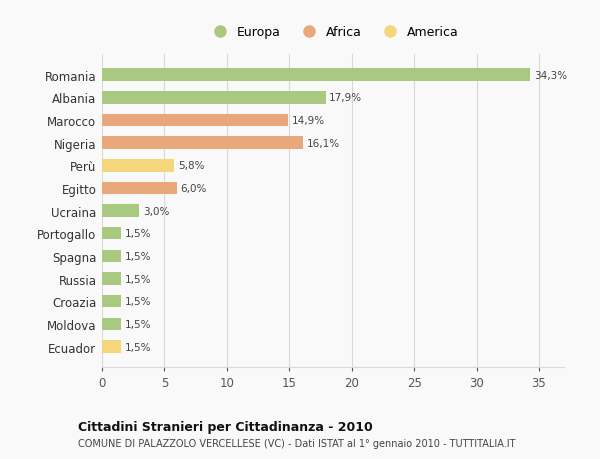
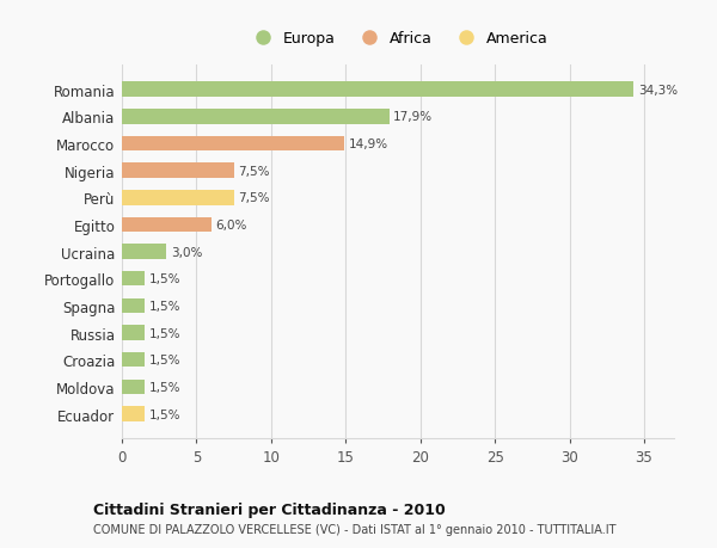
Nigeria: 16,1% -> 7,5%
Perù: 5,8% -> 7,5%
